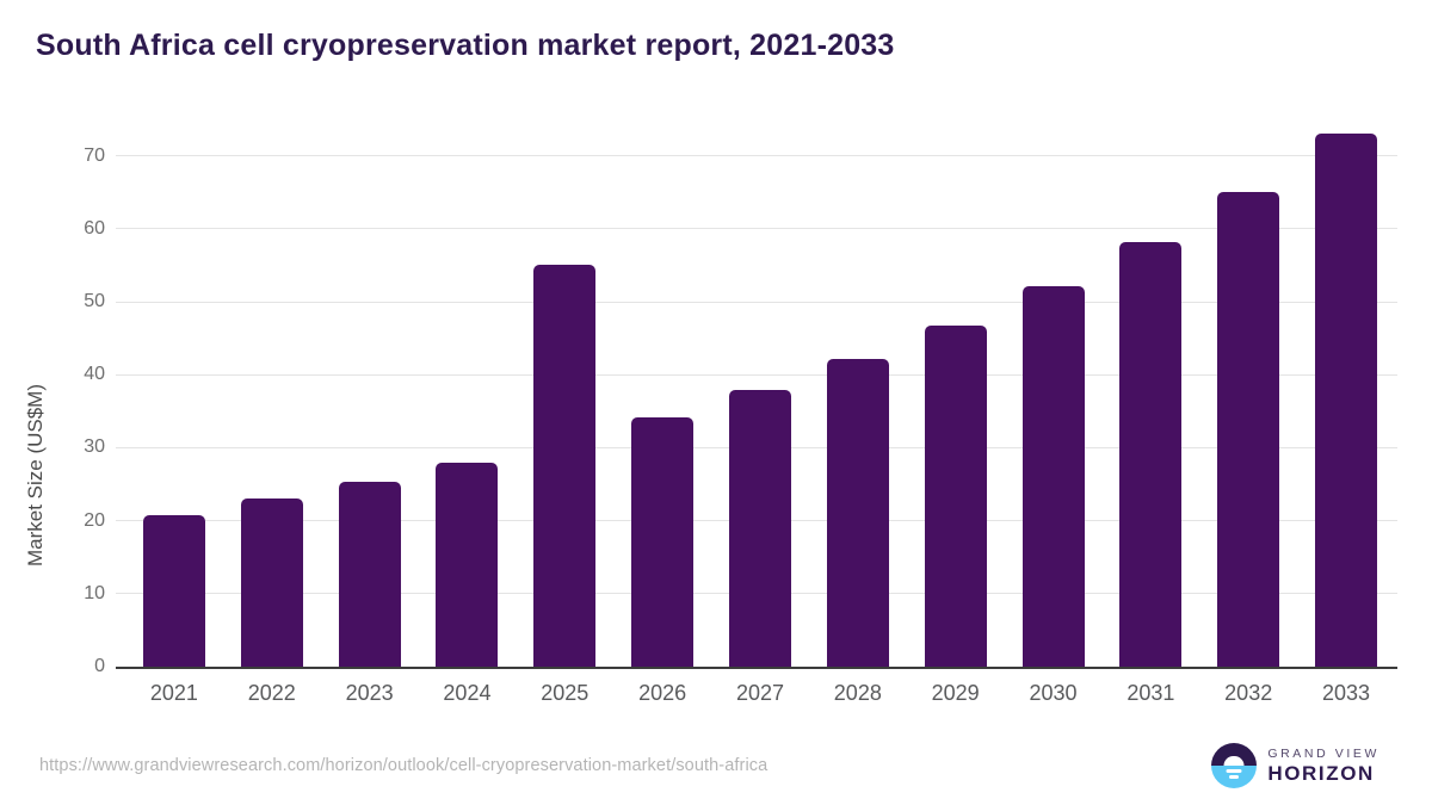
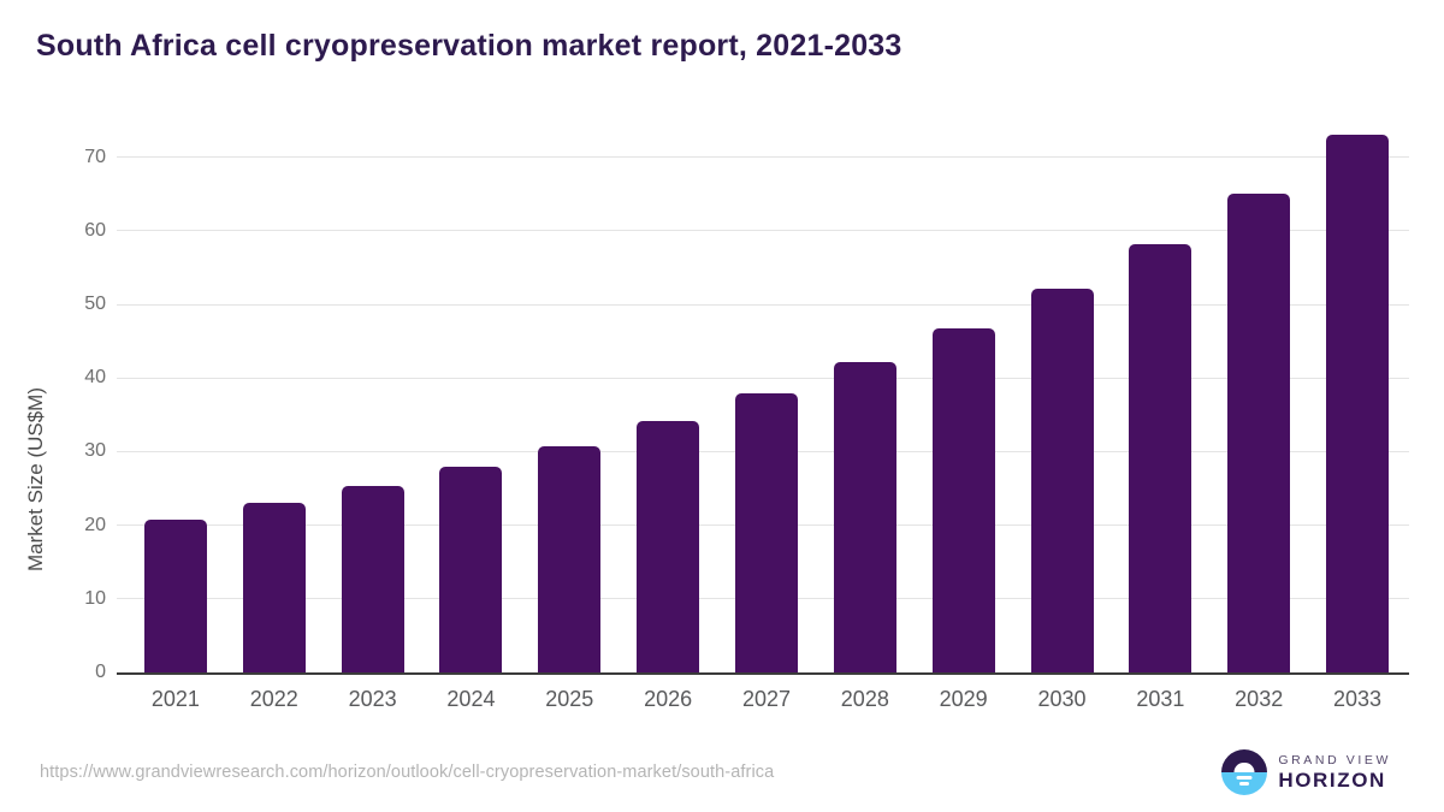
2025: 55 -> 31
